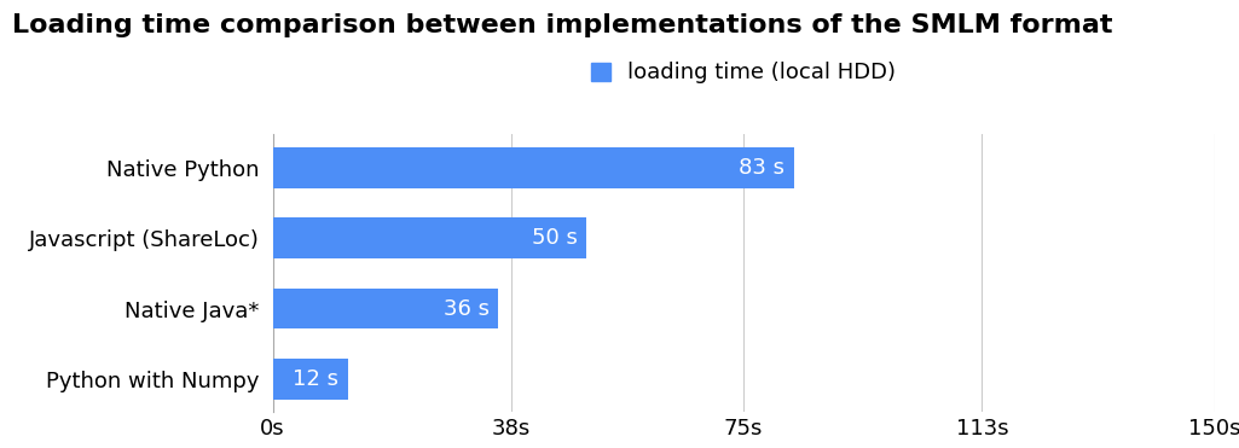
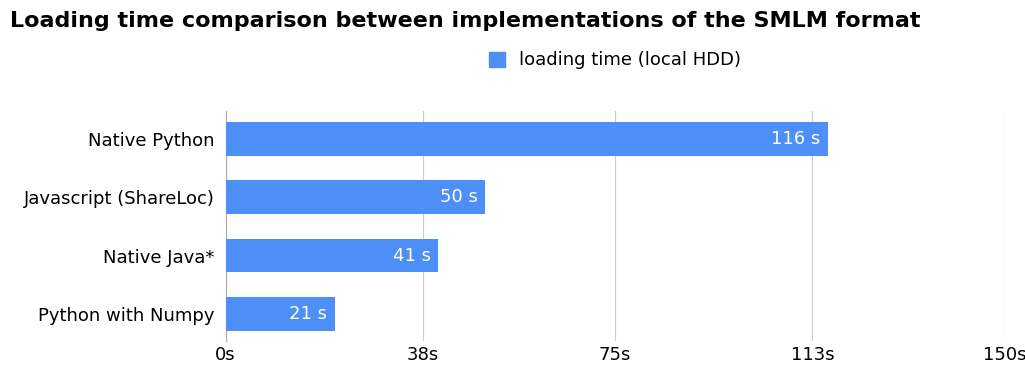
Native Python: 83 -> 116
Native Java*: 36 -> 41
Python with Numpy: 12 -> 21
